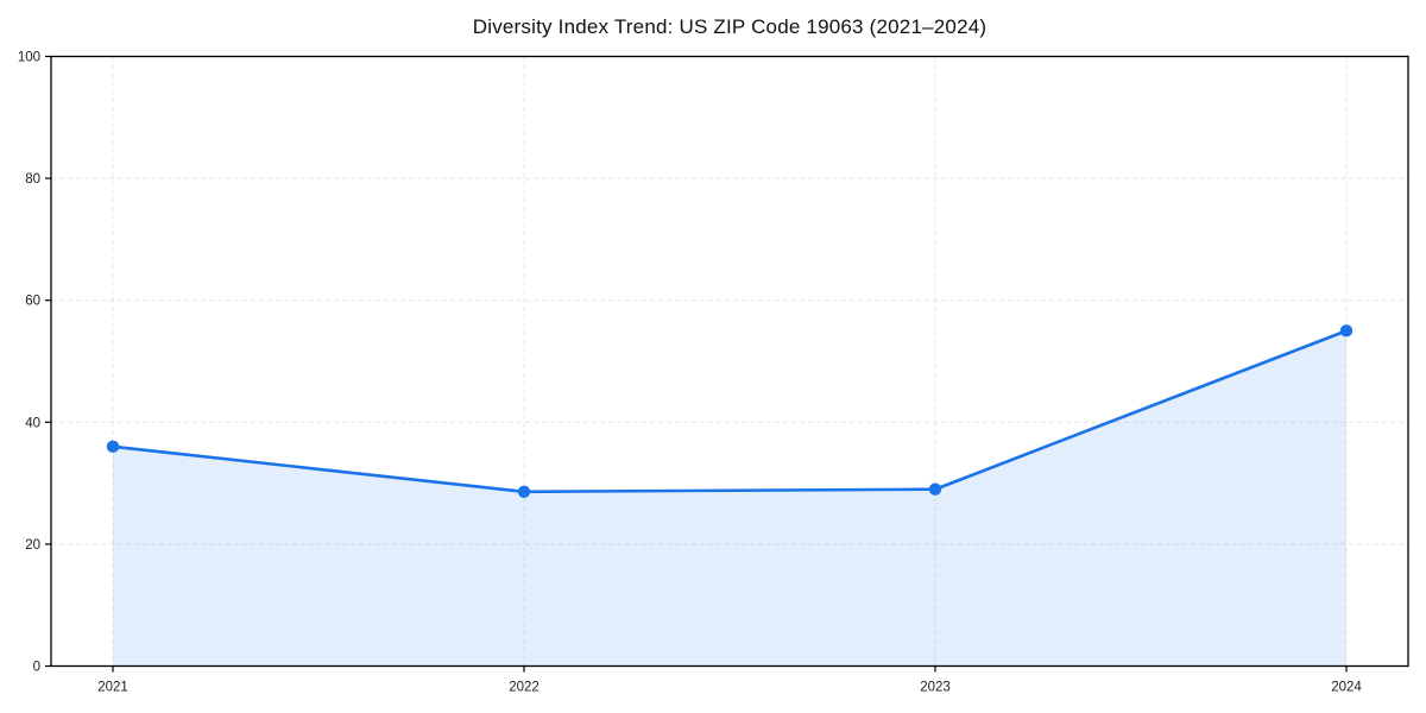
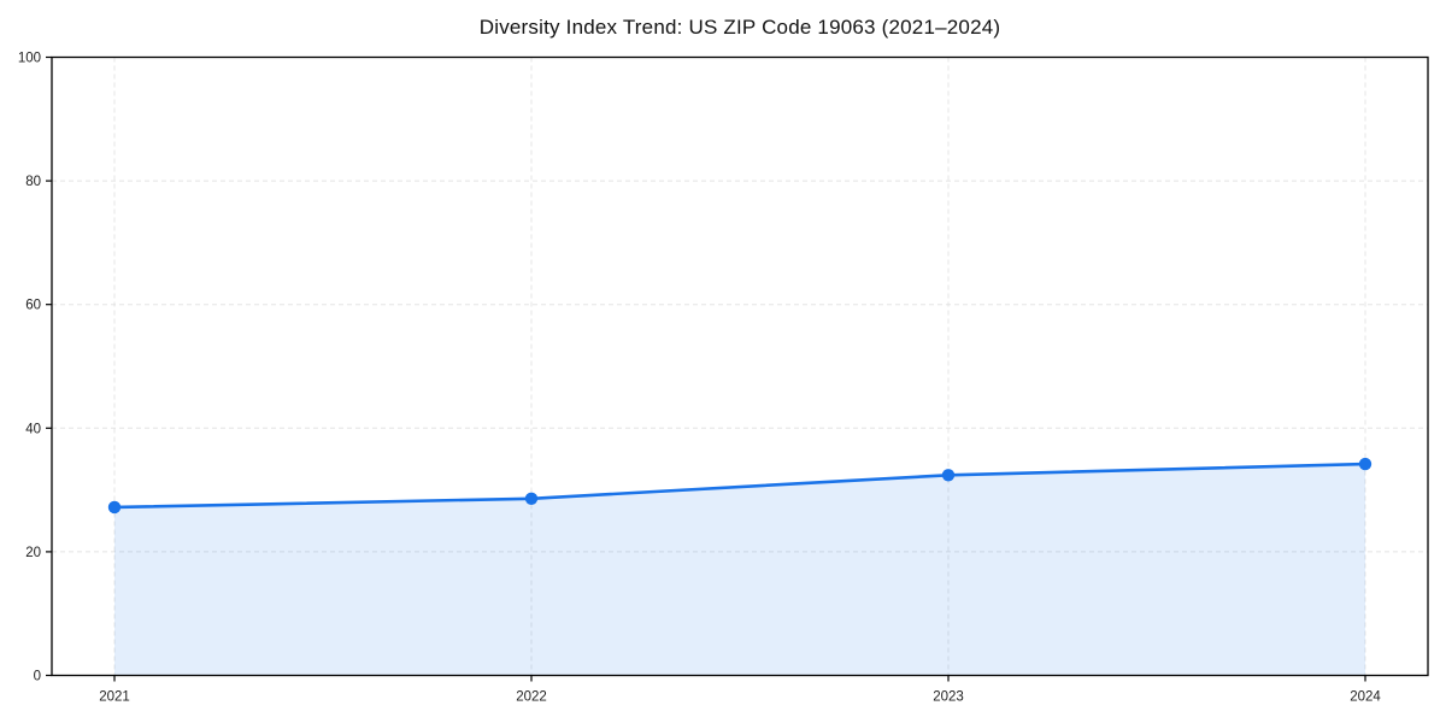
2021: 36 -> 27
2023: 29 -> 32
2024: 55 -> 34
